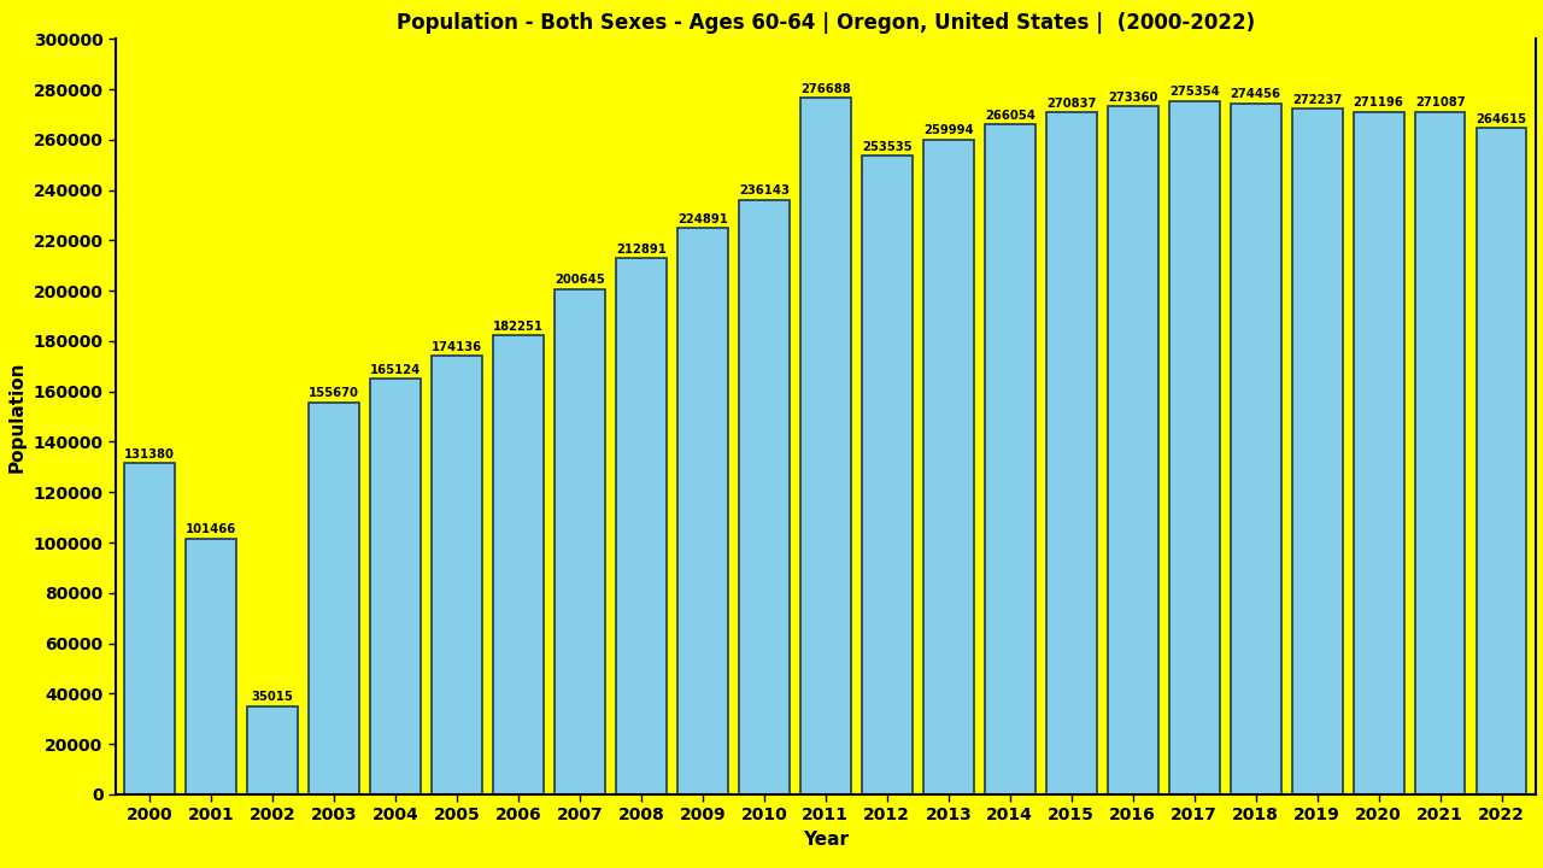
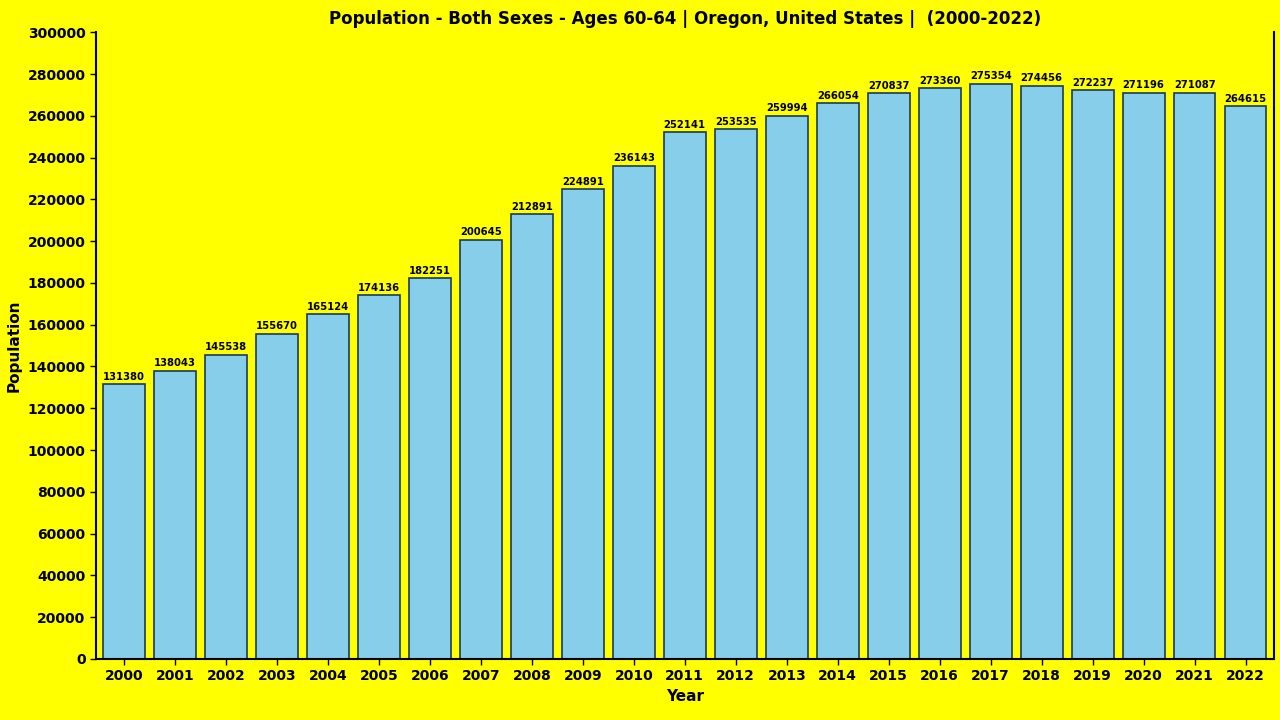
2001: 101466 -> 138043
2002: 35015 -> 145538
2011: 276688 -> 252141
